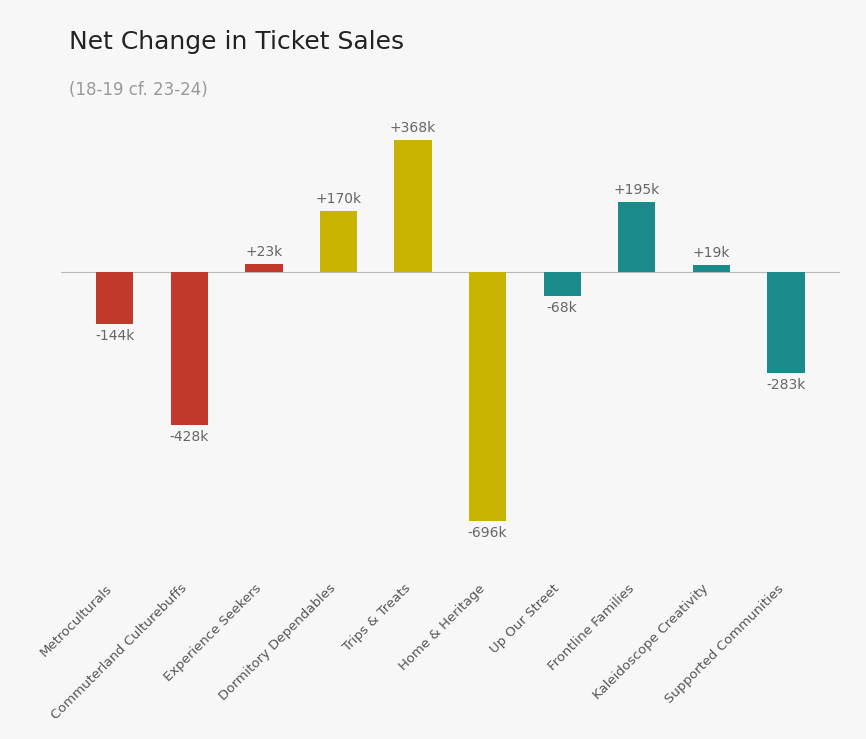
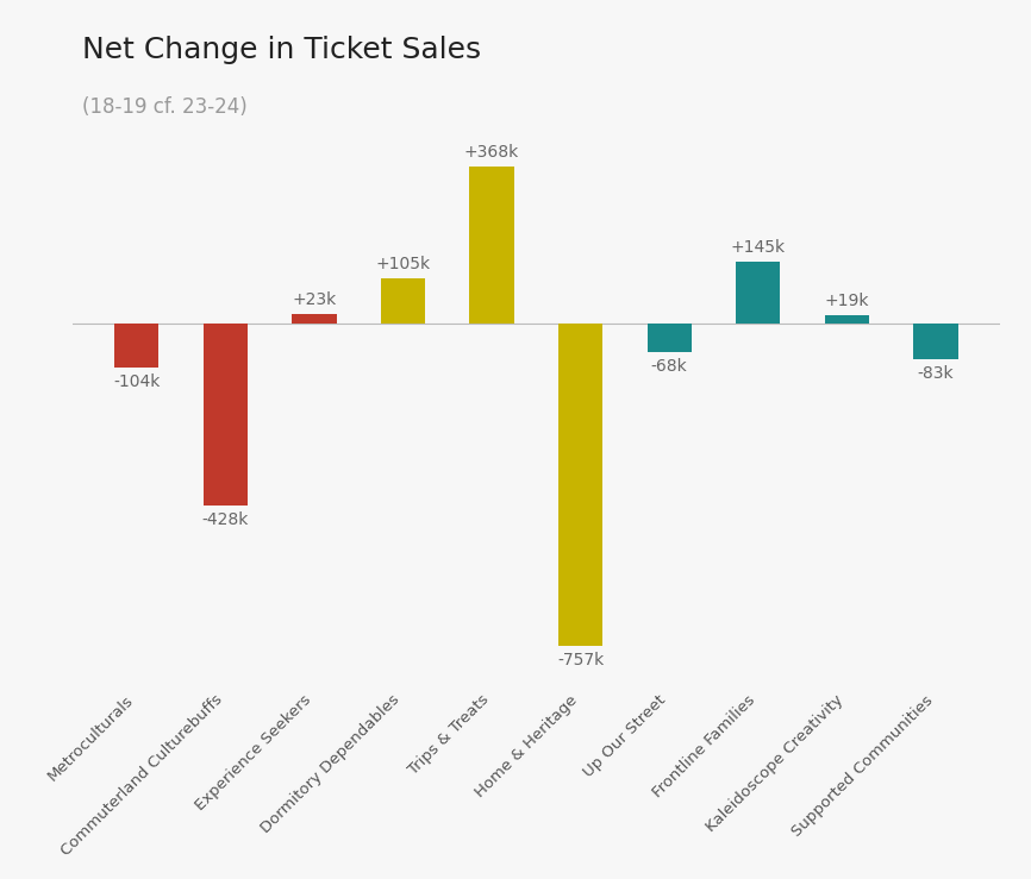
Metroculturals: -144k -> -104k
Dormitory Dependables: +170k -> +105k
Home & Heritage: -696k -> -757k
Frontline Families: +195k -> +145k
Supported Communities: -283k -> -83k
